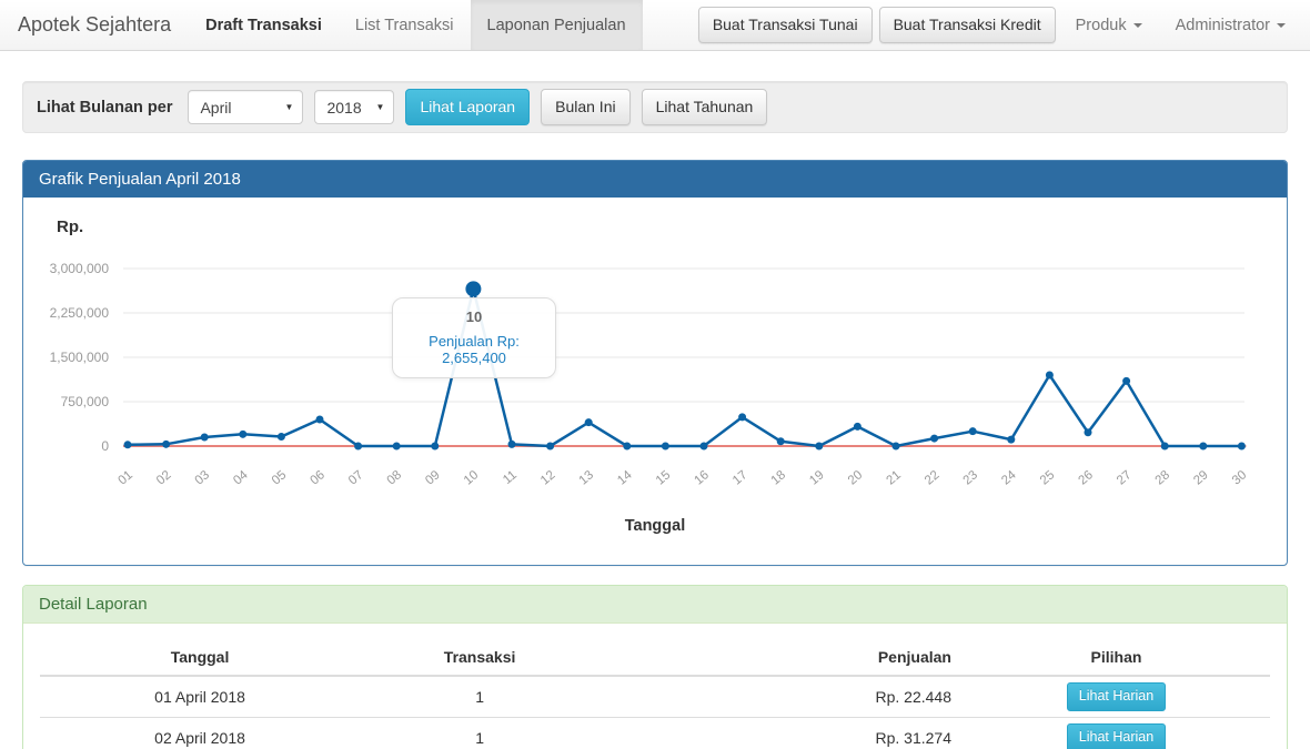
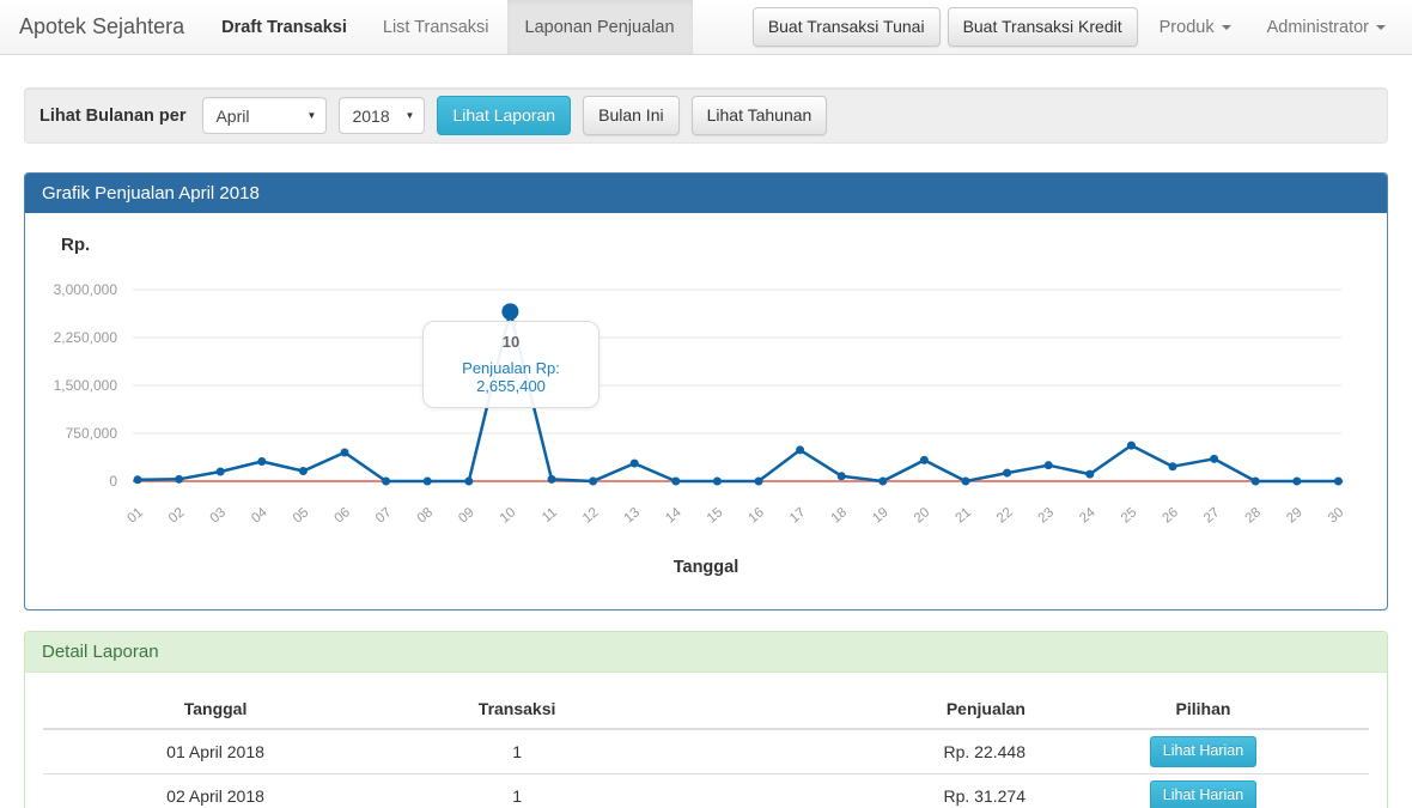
Penjualan/04: 200000 -> 300000
Penjualan/13: 400000 -> 300000
Penjualan/25: 1200000 -> 600000
Penjualan/27: 1100000 -> 400000
